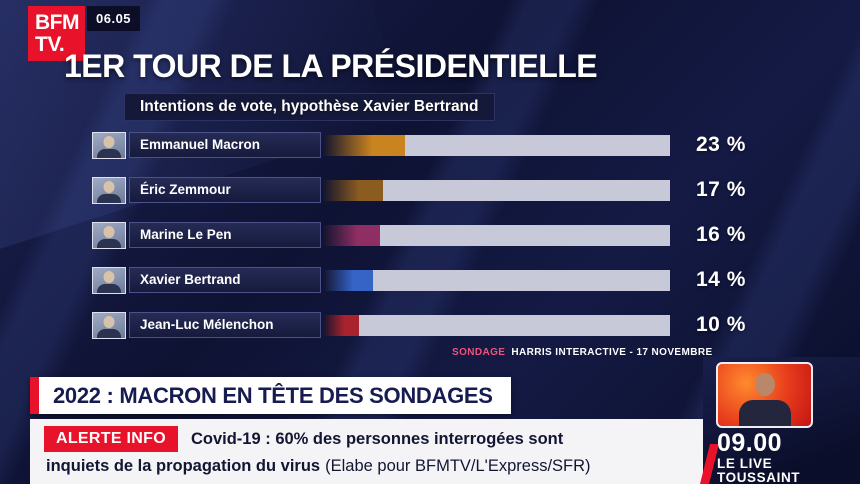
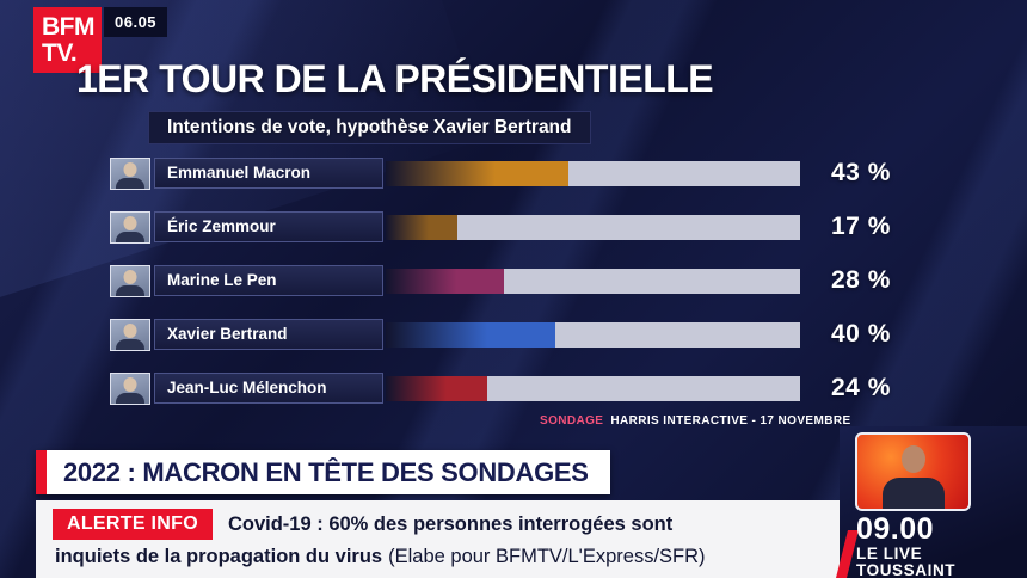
Emmanuel Macron: 23 -> 43
Marine Le Pen: 16 -> 28
Xavier Bertrand: 14 -> 40
Jean-Luc Mélenchon: 10 -> 24
